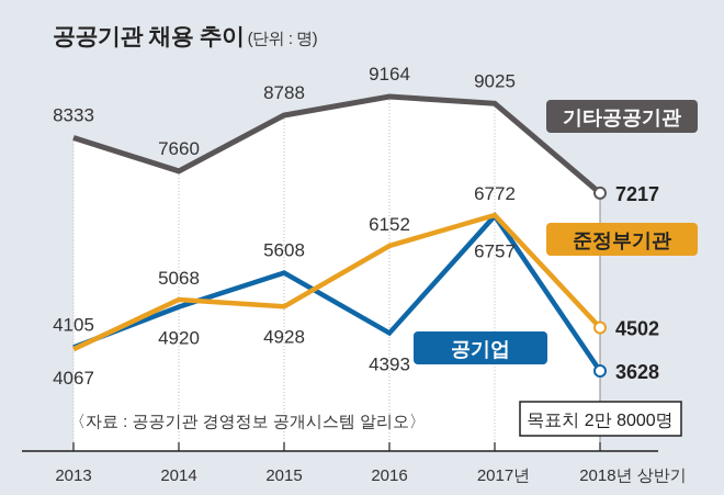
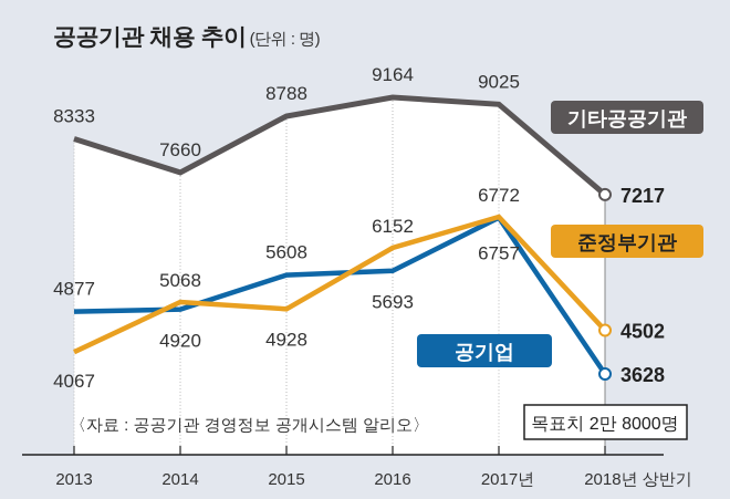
공기업/2013: 4105 -> 4877
공기업/2016: 4393 -> 5693
